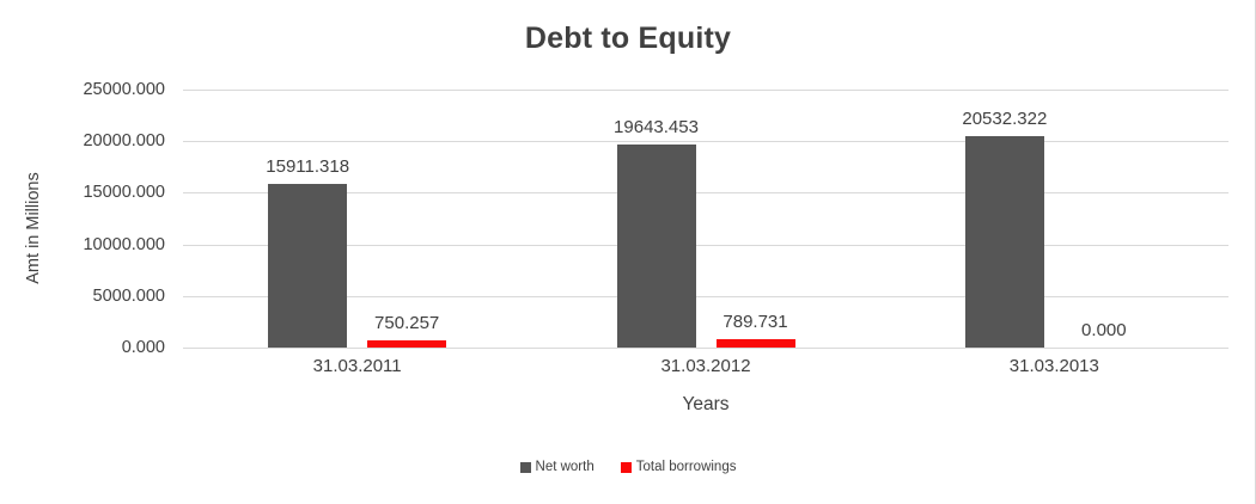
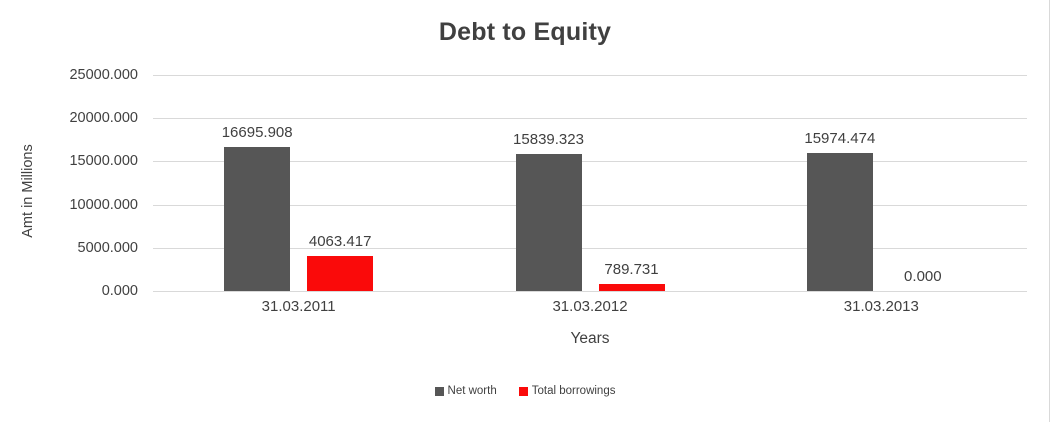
Net worth/31.03.2011: 15911.318 -> 16695.908
Total borrowings/31.03.2011: 750.257 -> 4063.417
Net worth/31.03.2012: 19643.453 -> 15839.323
Net worth/31.03.2013: 20532.322 -> 15974.474
